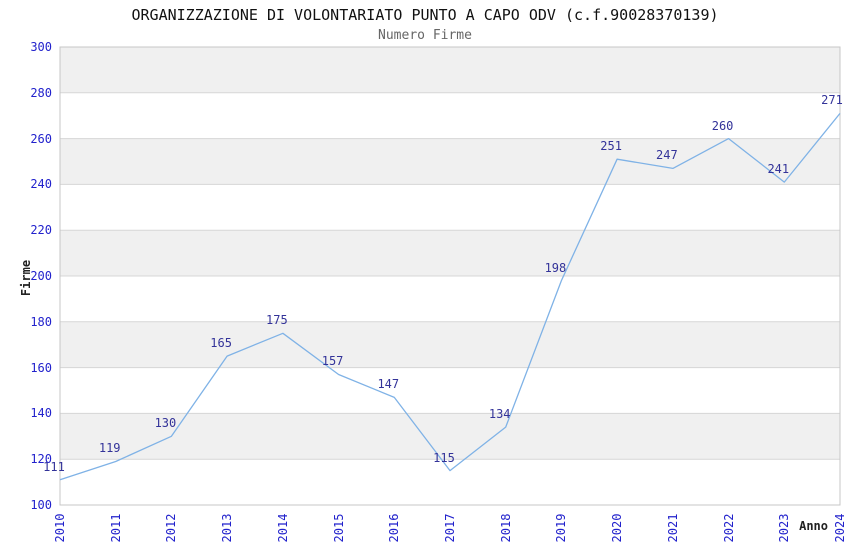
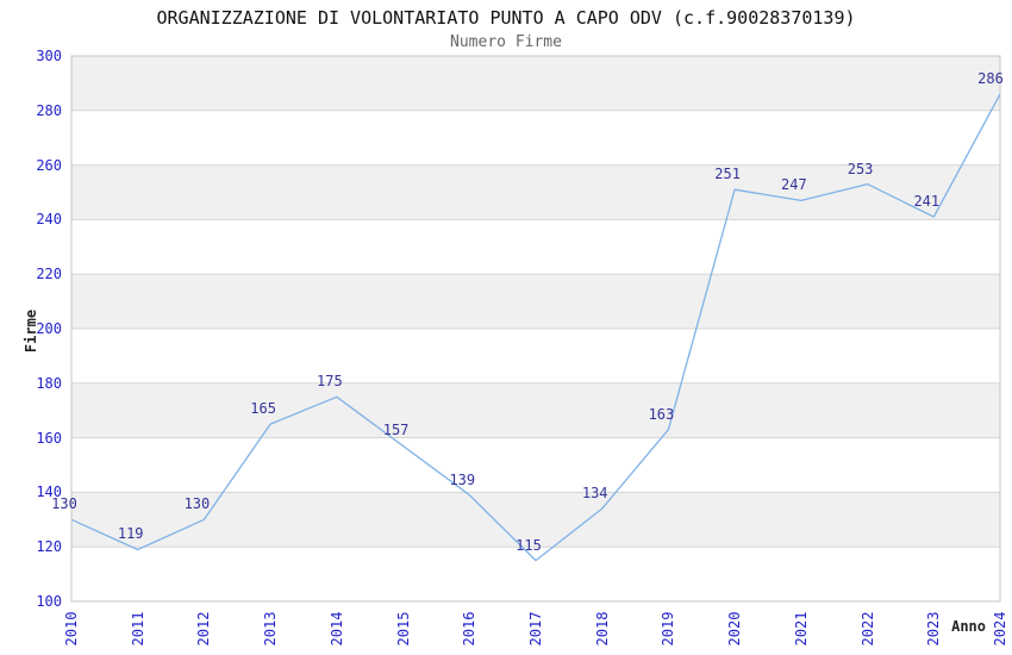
2010: 111 -> 130
2016: 147 -> 139
2019: 198 -> 163
2022: 260 -> 253
2024: 271 -> 286
